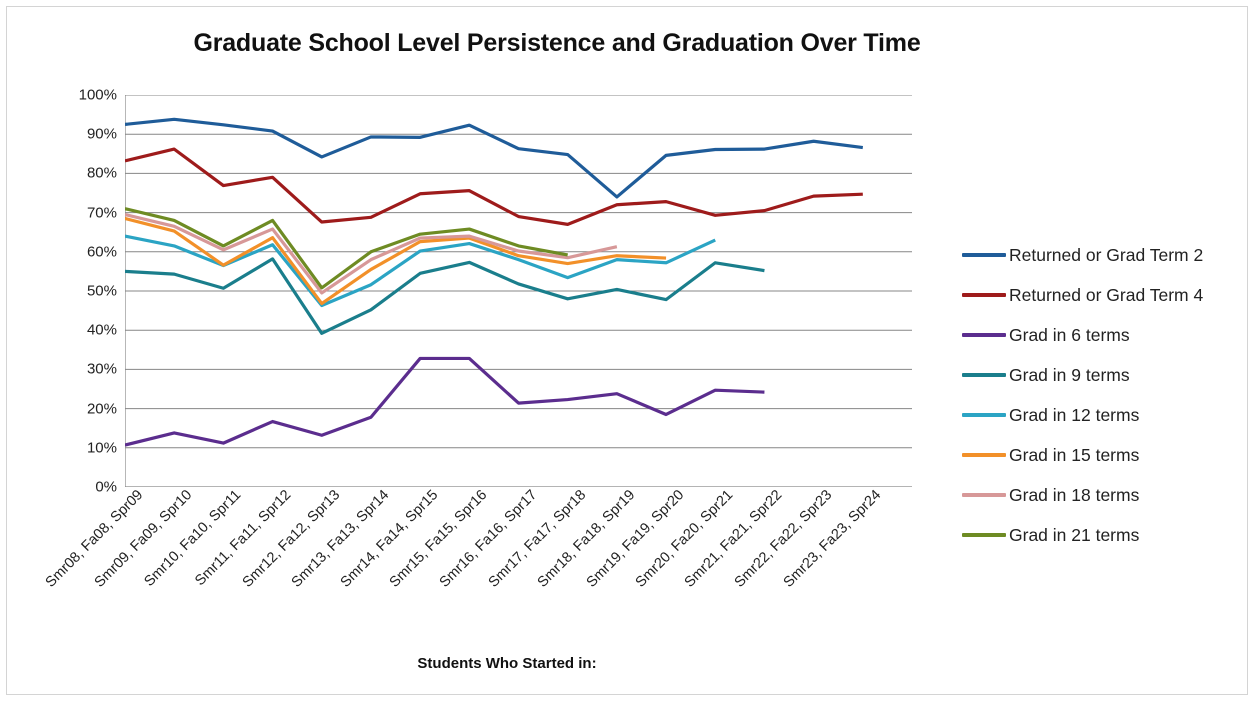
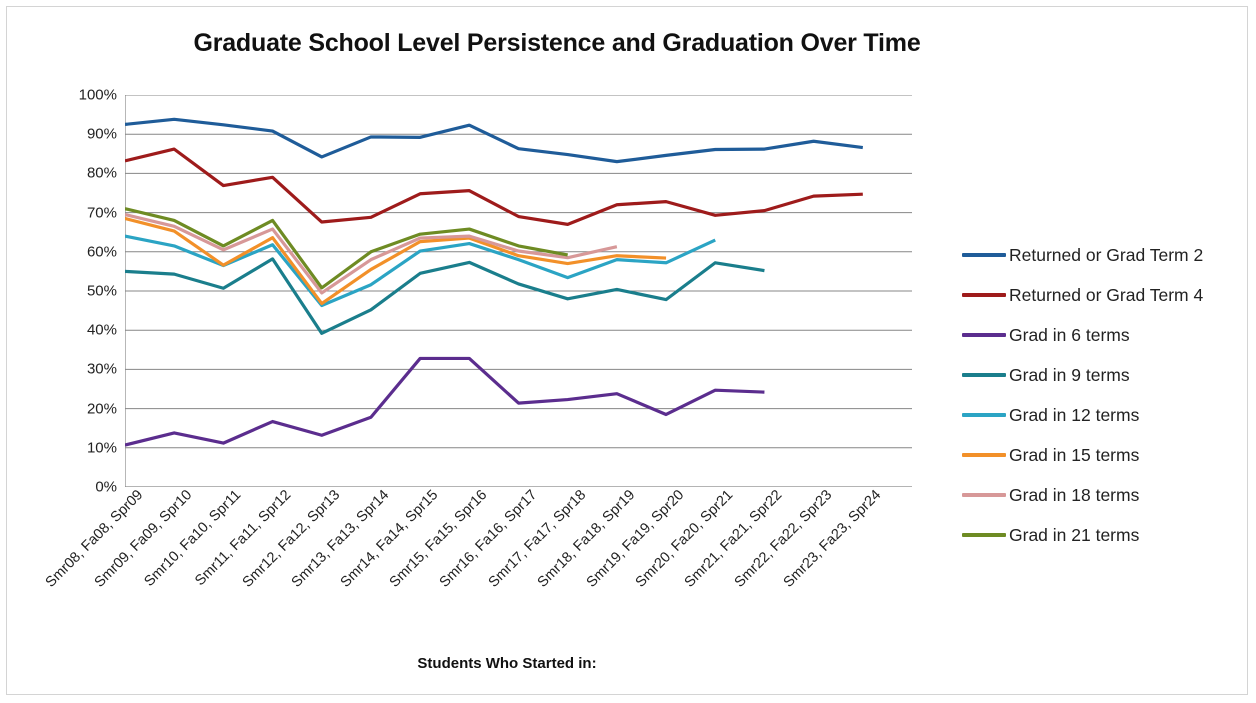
Returned or Grad Term 2/Smr18, Fa18, Spr19: 74% -> 83%
